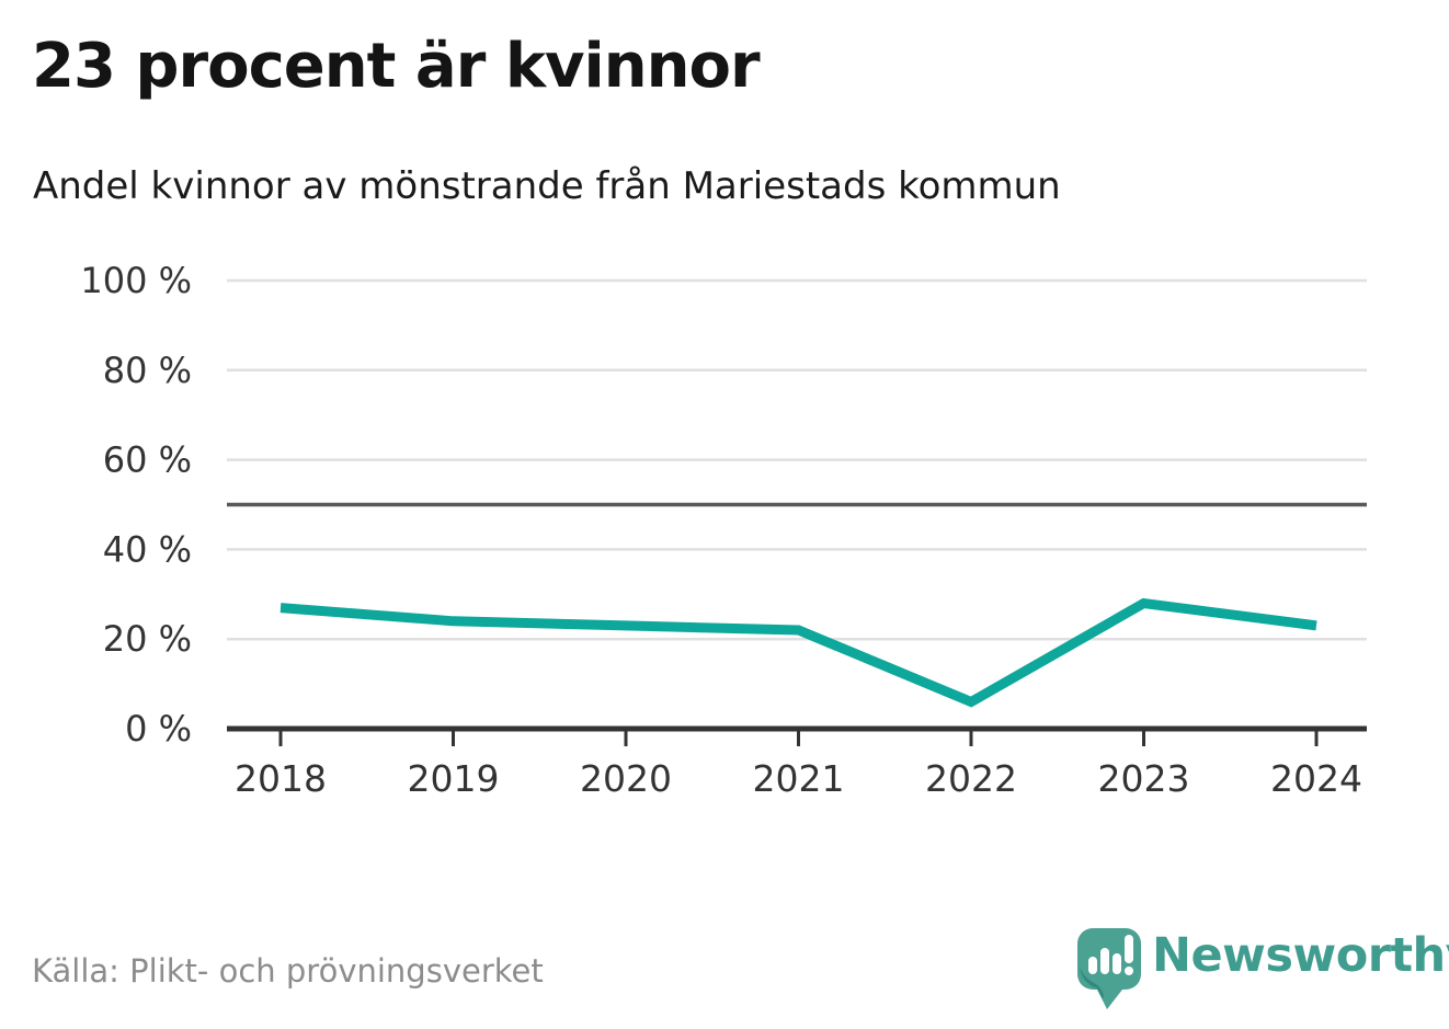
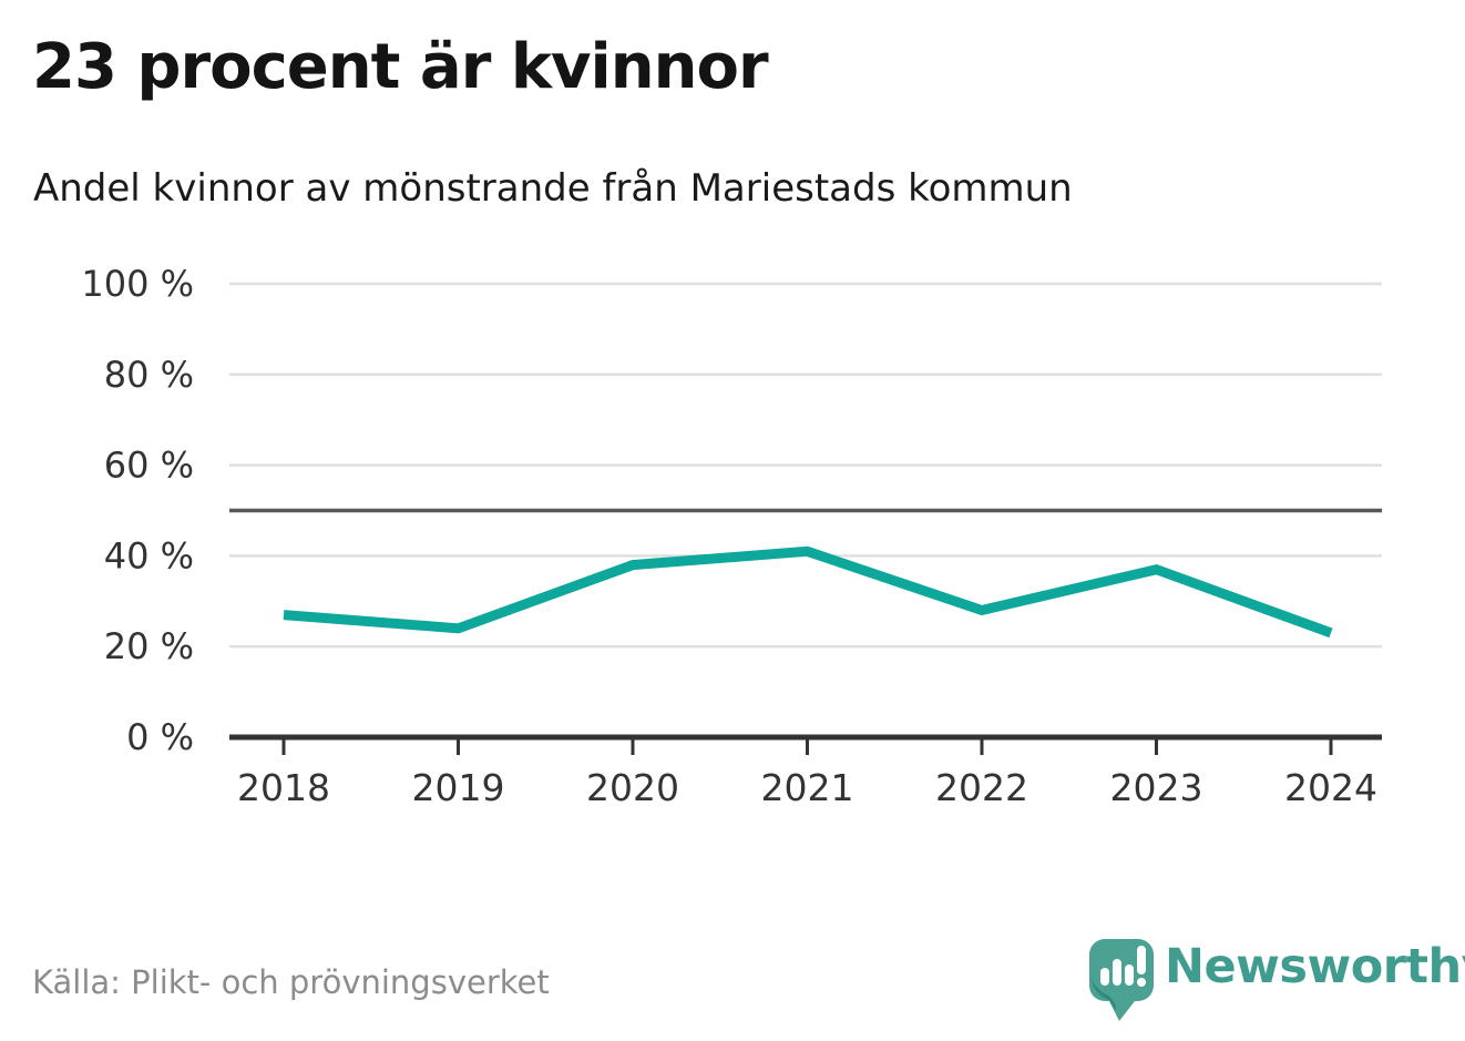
2020: 23% -> 38%
2021: 22% -> 41%
2022: 6% -> 28%
2023: 28% -> 37%
